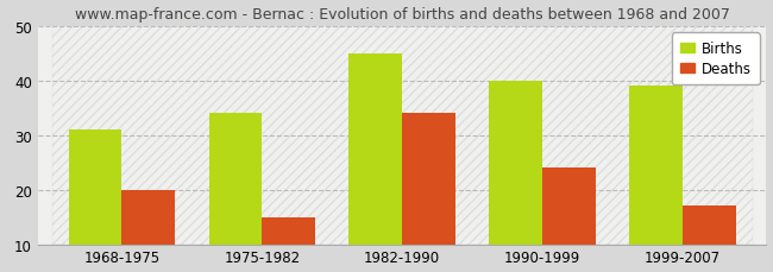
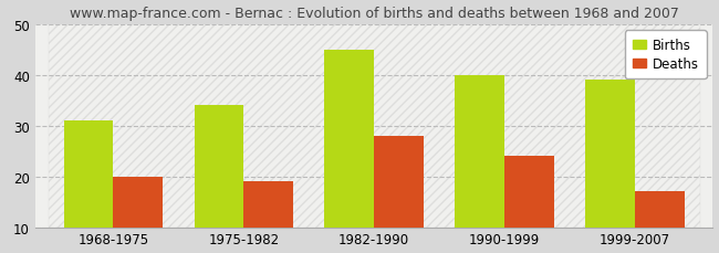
Deaths/1975-1982: 15 -> 19
Deaths/1982-1990: 34 -> 28
